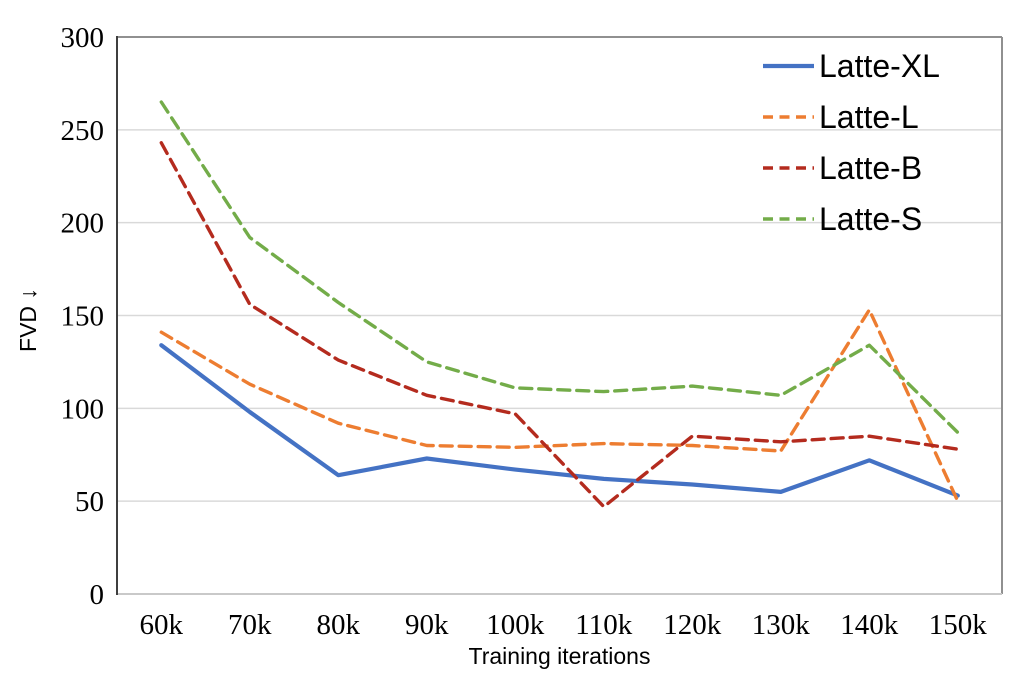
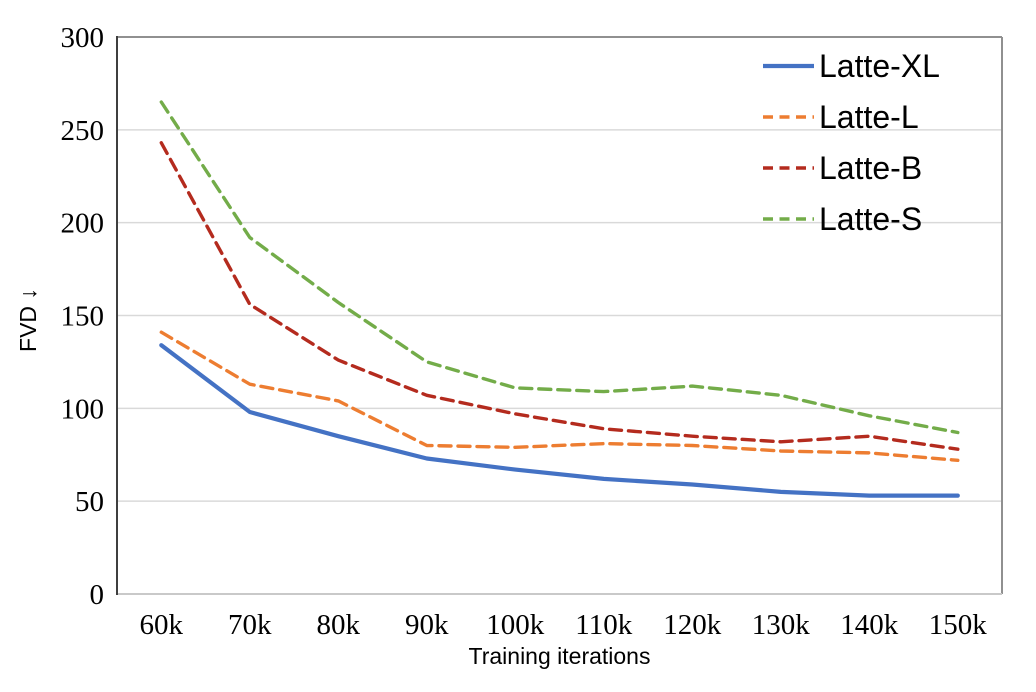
Latte-XL/80k: 64 -> 85
Latte-L/80k: 92 -> 104
Latte-B/110k: 47 -> 89
Latte-XL/140k: 72 -> 53
Latte-L/140k: 153 -> 76
Latte-S/140k: 134 -> 96
Latte-L/150k: 50 -> 72
